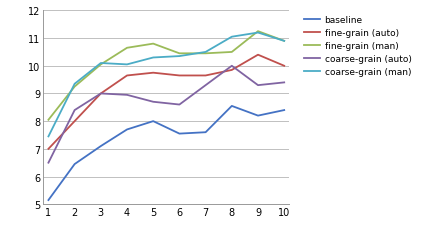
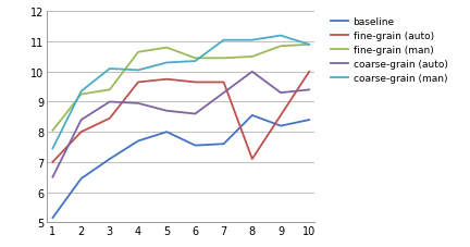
fine-grain (auto)/3: 9.00 -> 8.45
fine-grain (man)/3: 10.05 -> 9.40
coarse-grain (man)/7: 10.50 -> 11.05
fine-grain (auto)/8: 9.85 -> 7.10
fine-grain (auto)/9: 10.40 -> 8.55
fine-grain (man)/9: 11.25 -> 10.85
